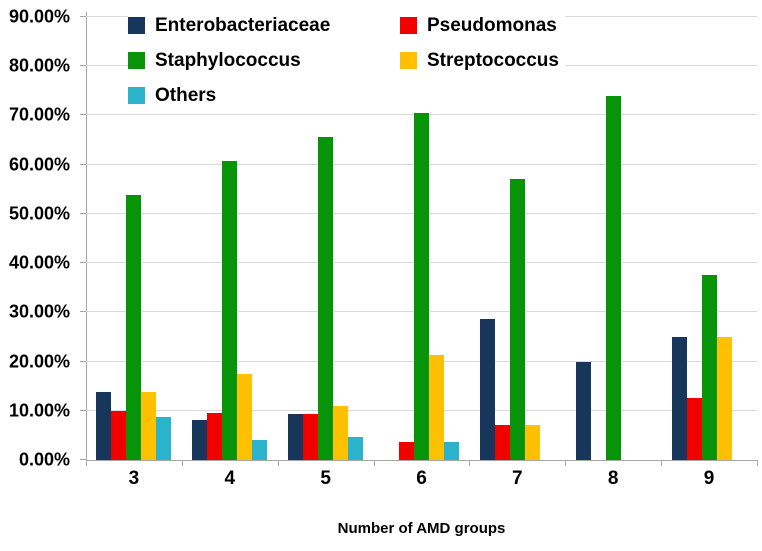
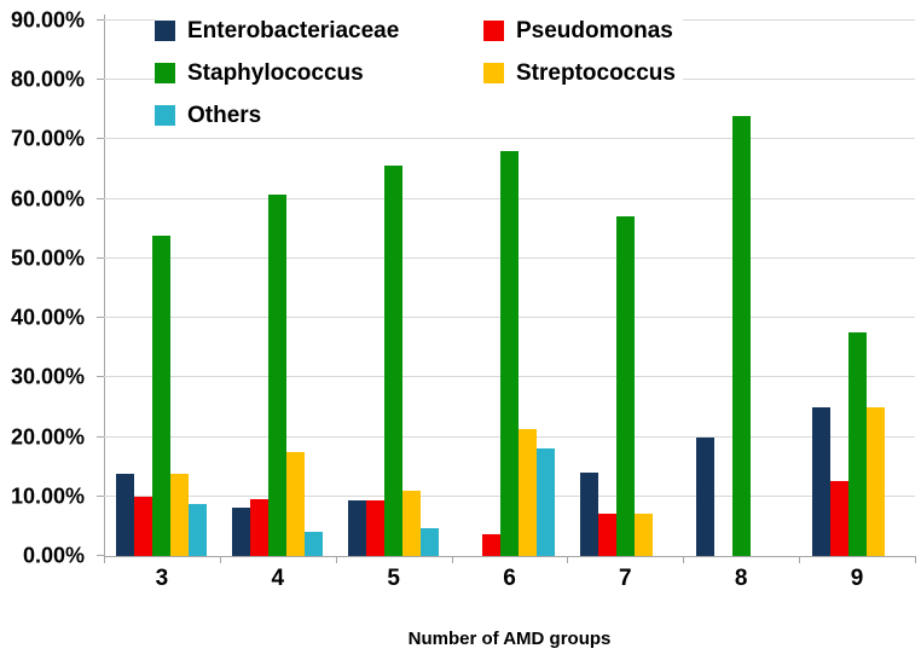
Staphylococcus/6: 71% -> 68%
Others/6: 4% -> 18%
Enterobacteriaceae/7: 29% -> 14%
